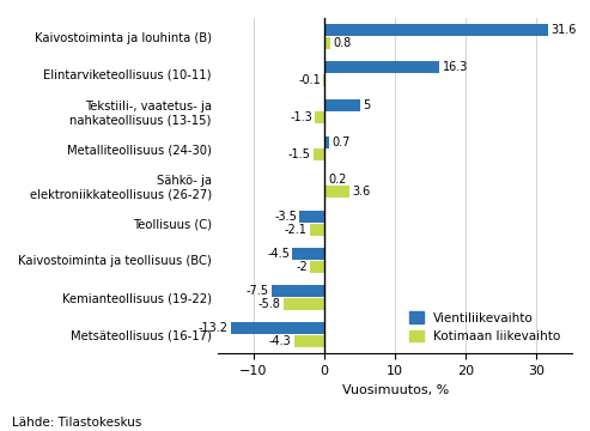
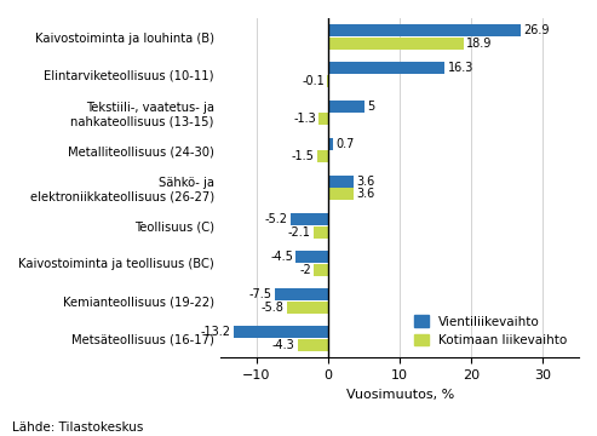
Vientiliikevaihto/Kaivostoiminta ja louhinta (B): 31.6 -> 26.9
Kotimaan liikevaihto/Kaivostoiminta ja louhinta (B): 0.8 -> 18.9
Vientiliikevaihto/Sähkö- ja elektroniikkateollisuus (26-27): 0.2 -> 3.6
Vientiliikevaihto/Teollisuus (C): -3.5 -> -5.2
